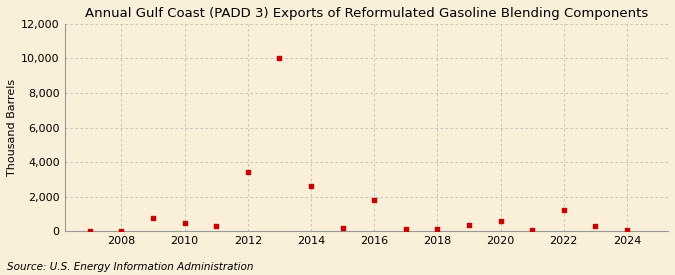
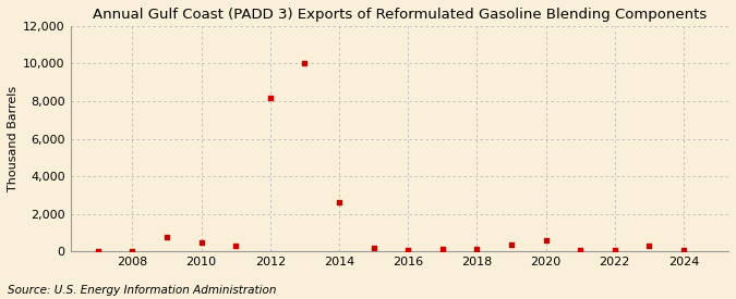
2012: 3,400 -> 8,200
2016: 1,800 -> 0
2022: 1,200 -> 0
